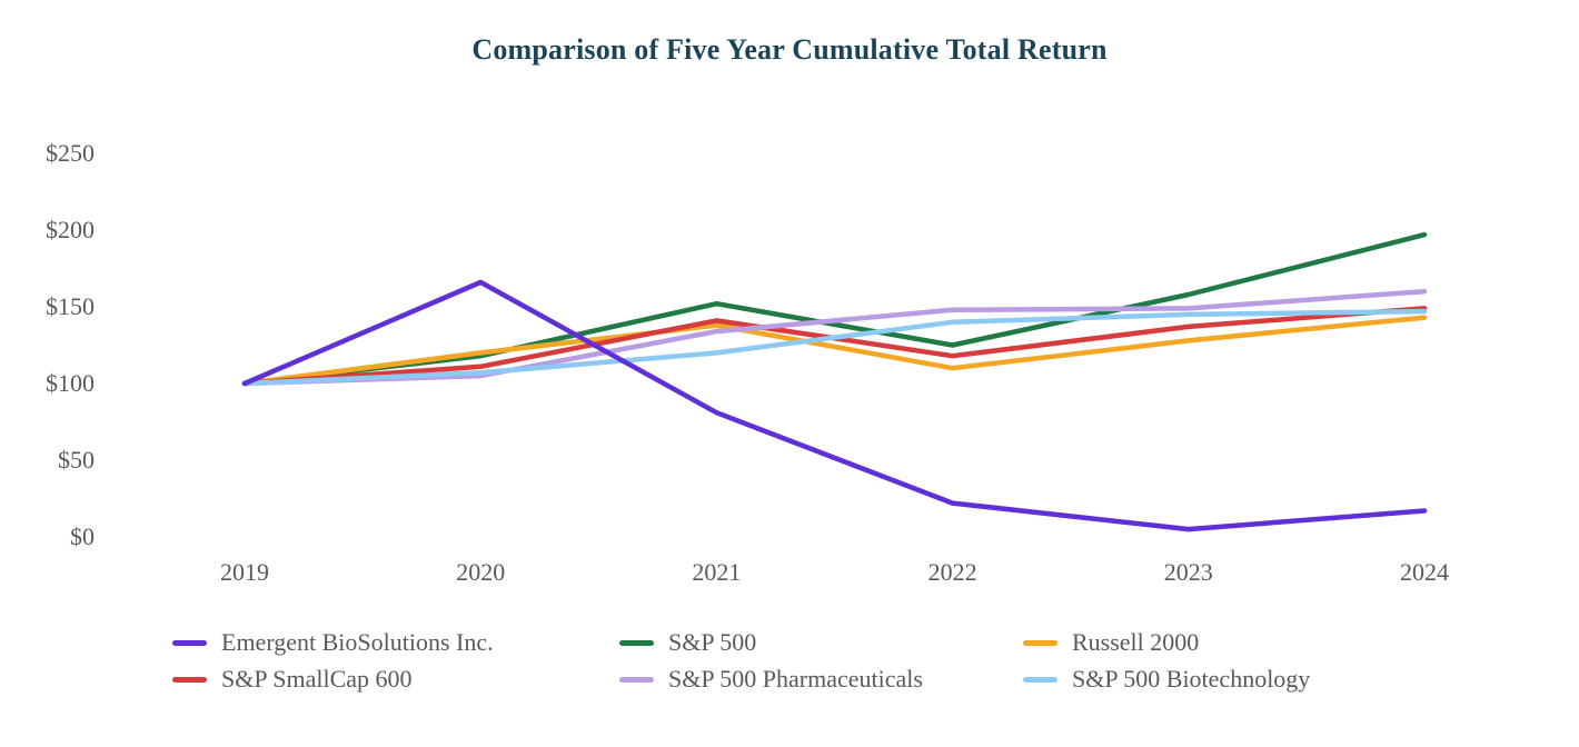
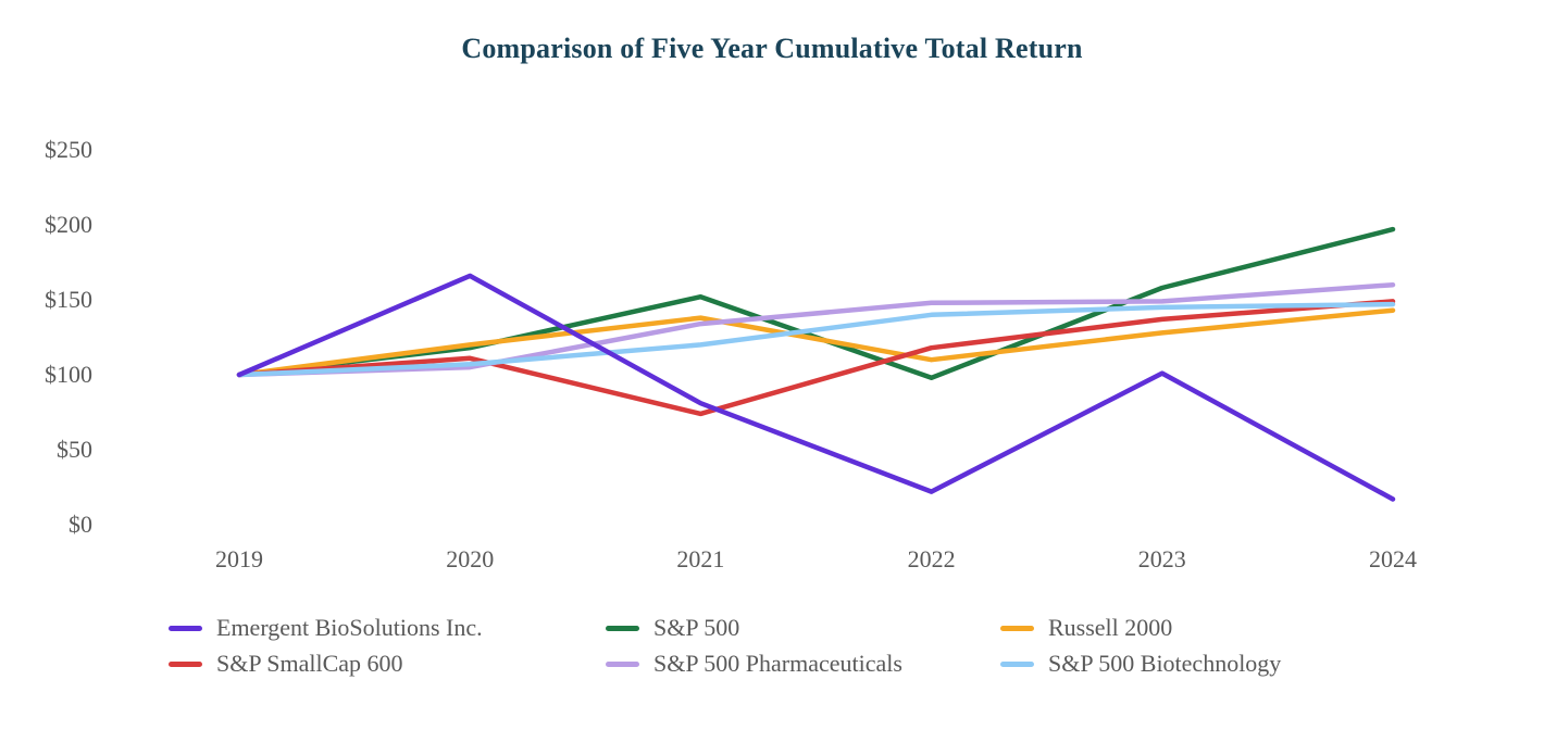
S&P SmallCap 600/2021: $141 -> $74
S&P 500/2022: $125 -> $98
Emergent BioSolutions Inc./2023: $5 -> $101
